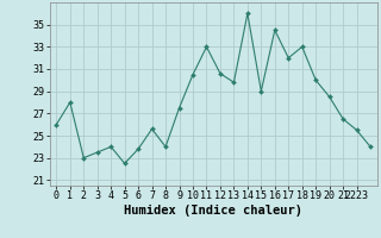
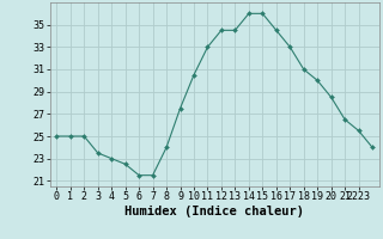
0: 26.0 -> 25.0
1: 28.0 -> 25.0
2: 23.0 -> 25.0
4: 24.0 -> 23.0
6: 23.8 -> 21.5
7: 25.6 -> 21.5
12: 30.6 -> 34.5
13: 29.8 -> 34.5
15: 29.0 -> 36.0
17: 32.0 -> 33.0
18: 33.0 -> 31.0
